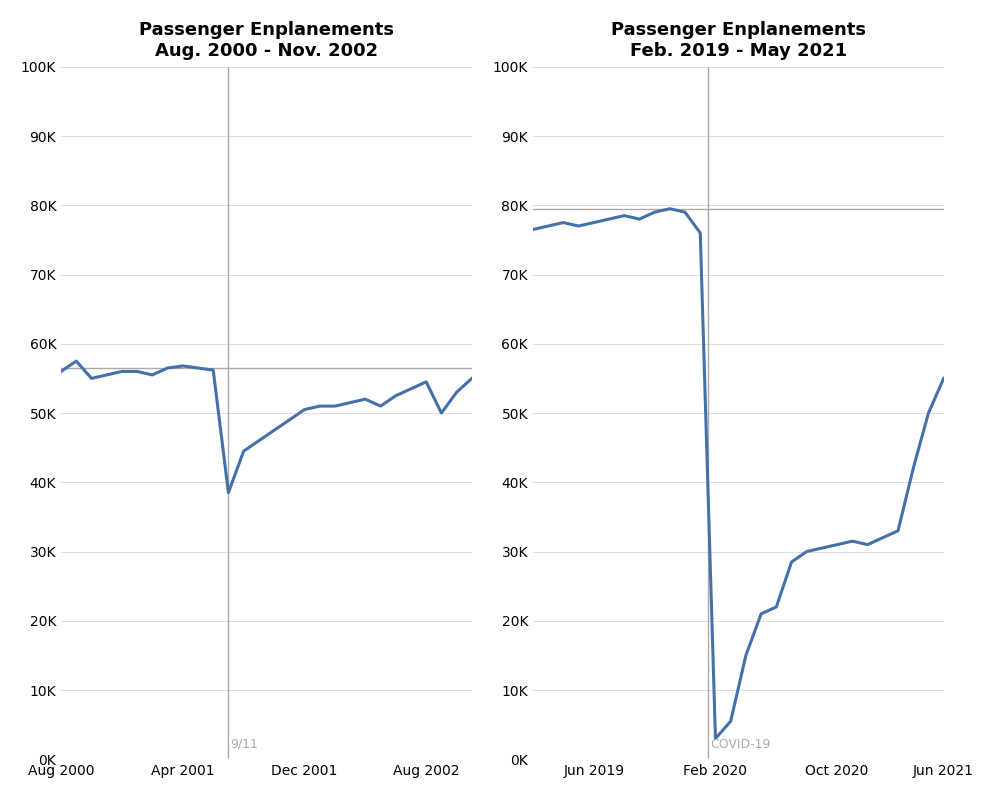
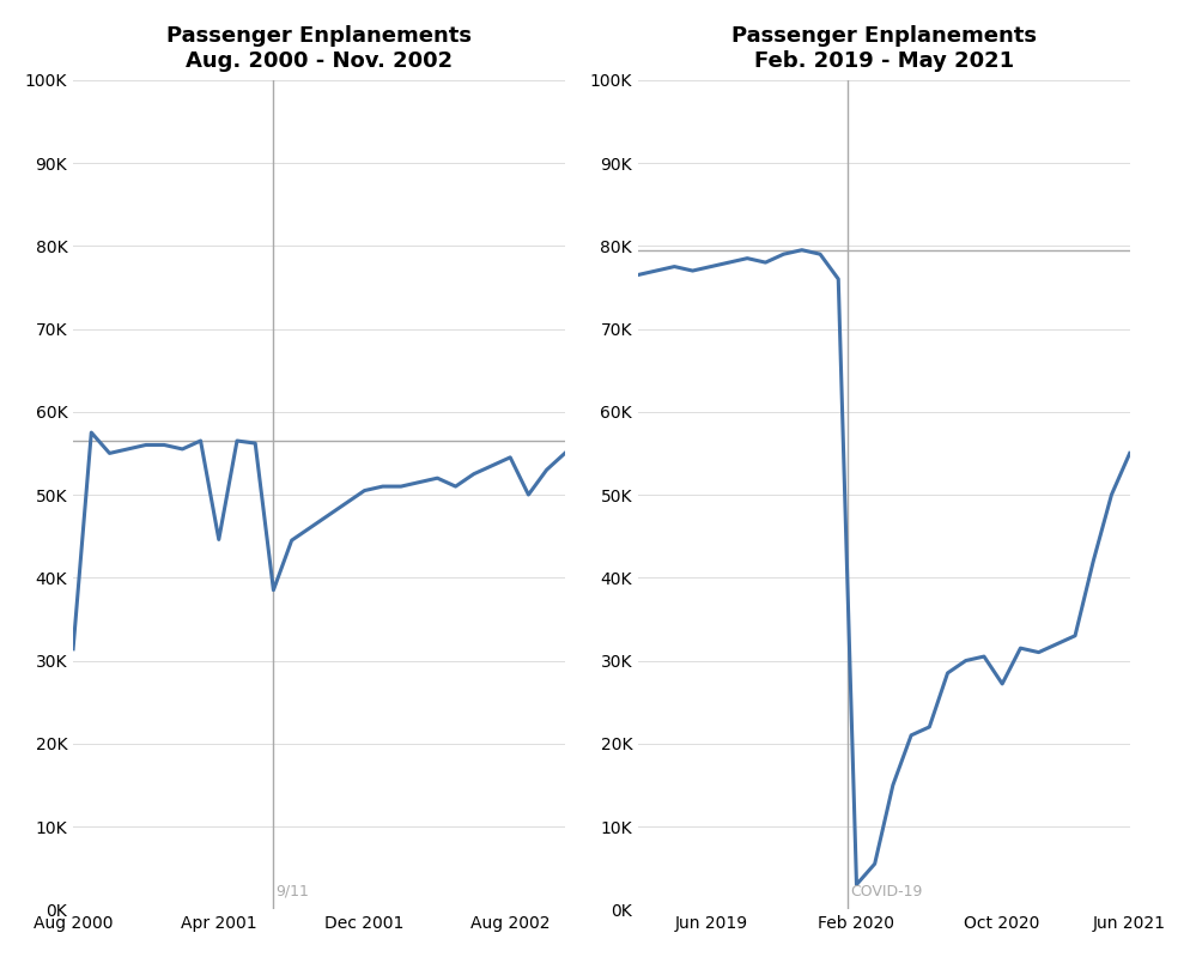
Passenger Enplanements Aug. 2000 - Nov. 2002/Aug 2000: 56.0K -> 31.4K
Passenger Enplanements Aug. 2000 - Nov. 2002/Apr 2001: 56.8K -> 44.6K
Passenger Enplanements Feb. 2019 - May 2021/Oct 2020: 31.0K -> 27.2K
